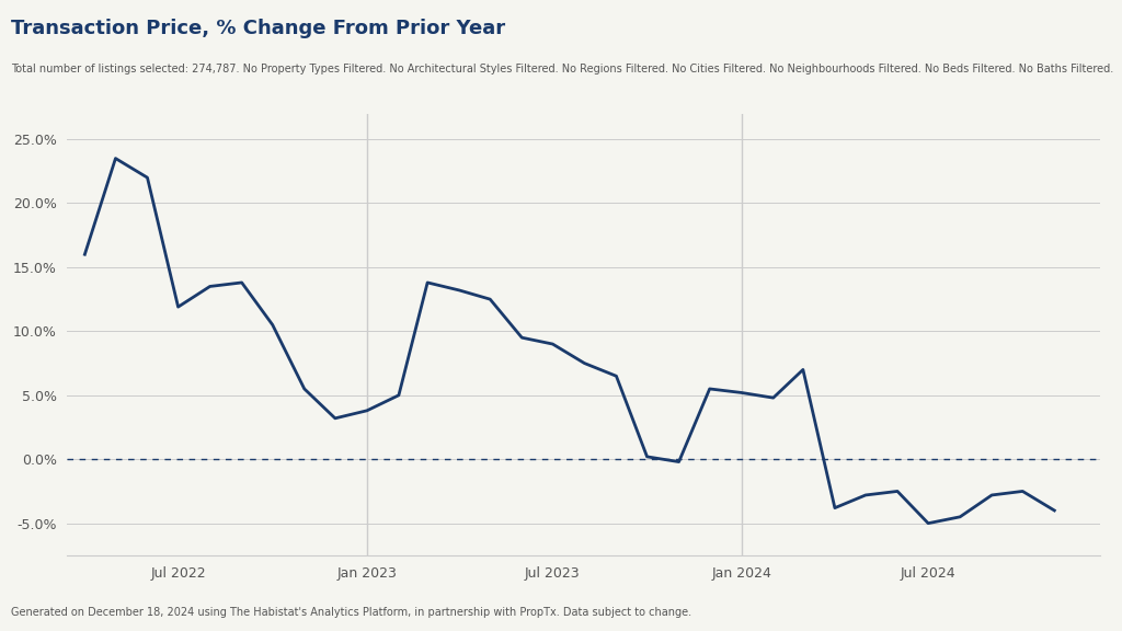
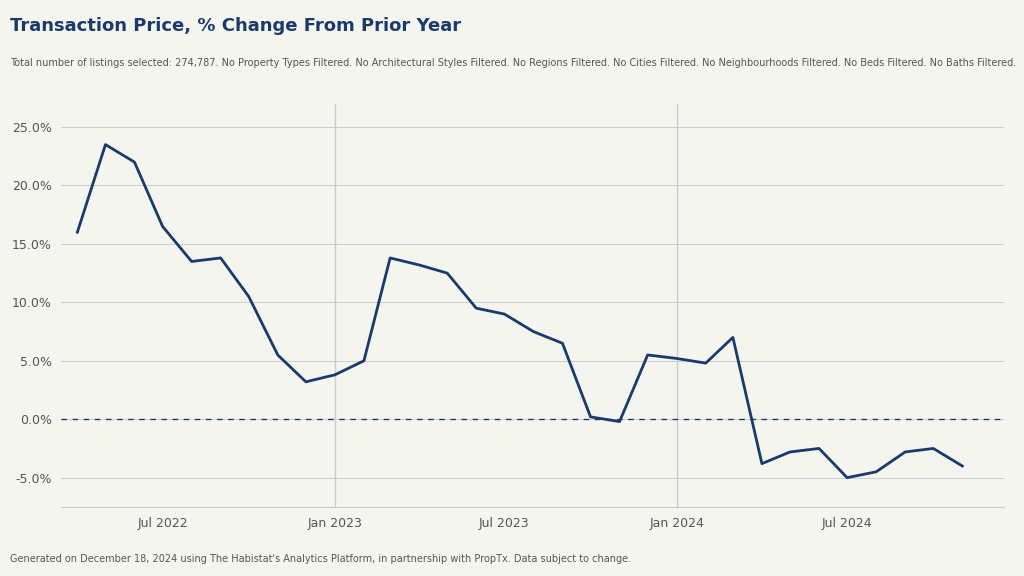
Jul 2022: 11.9% -> 16.5%
